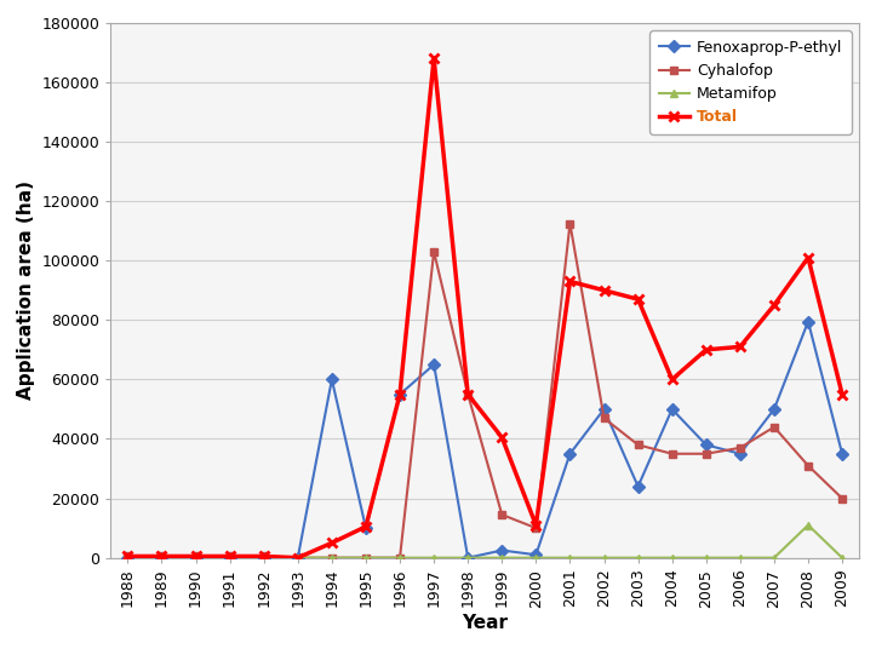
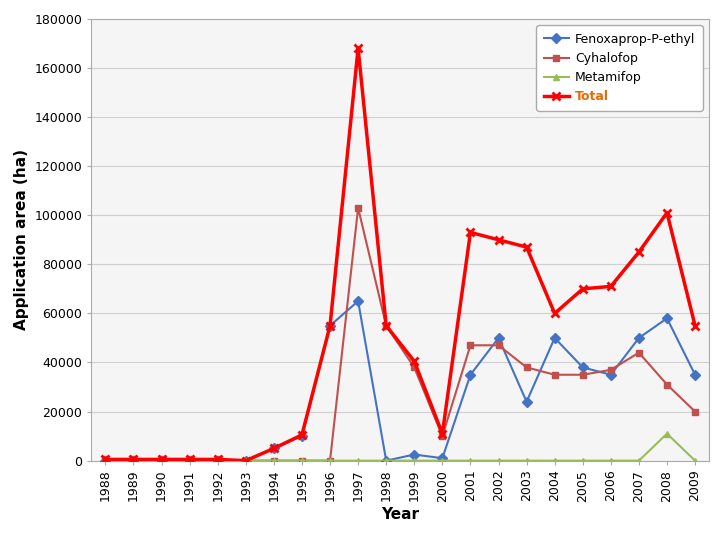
Fenoxaprop-P-ethyl/1994: 60000 -> 5000
Cyhalofop/1999: 14500 -> 38000
Cyhalofop/2001: 112500 -> 47000
Fenoxaprop-P-ethyl/2008: 79500 -> 58000
